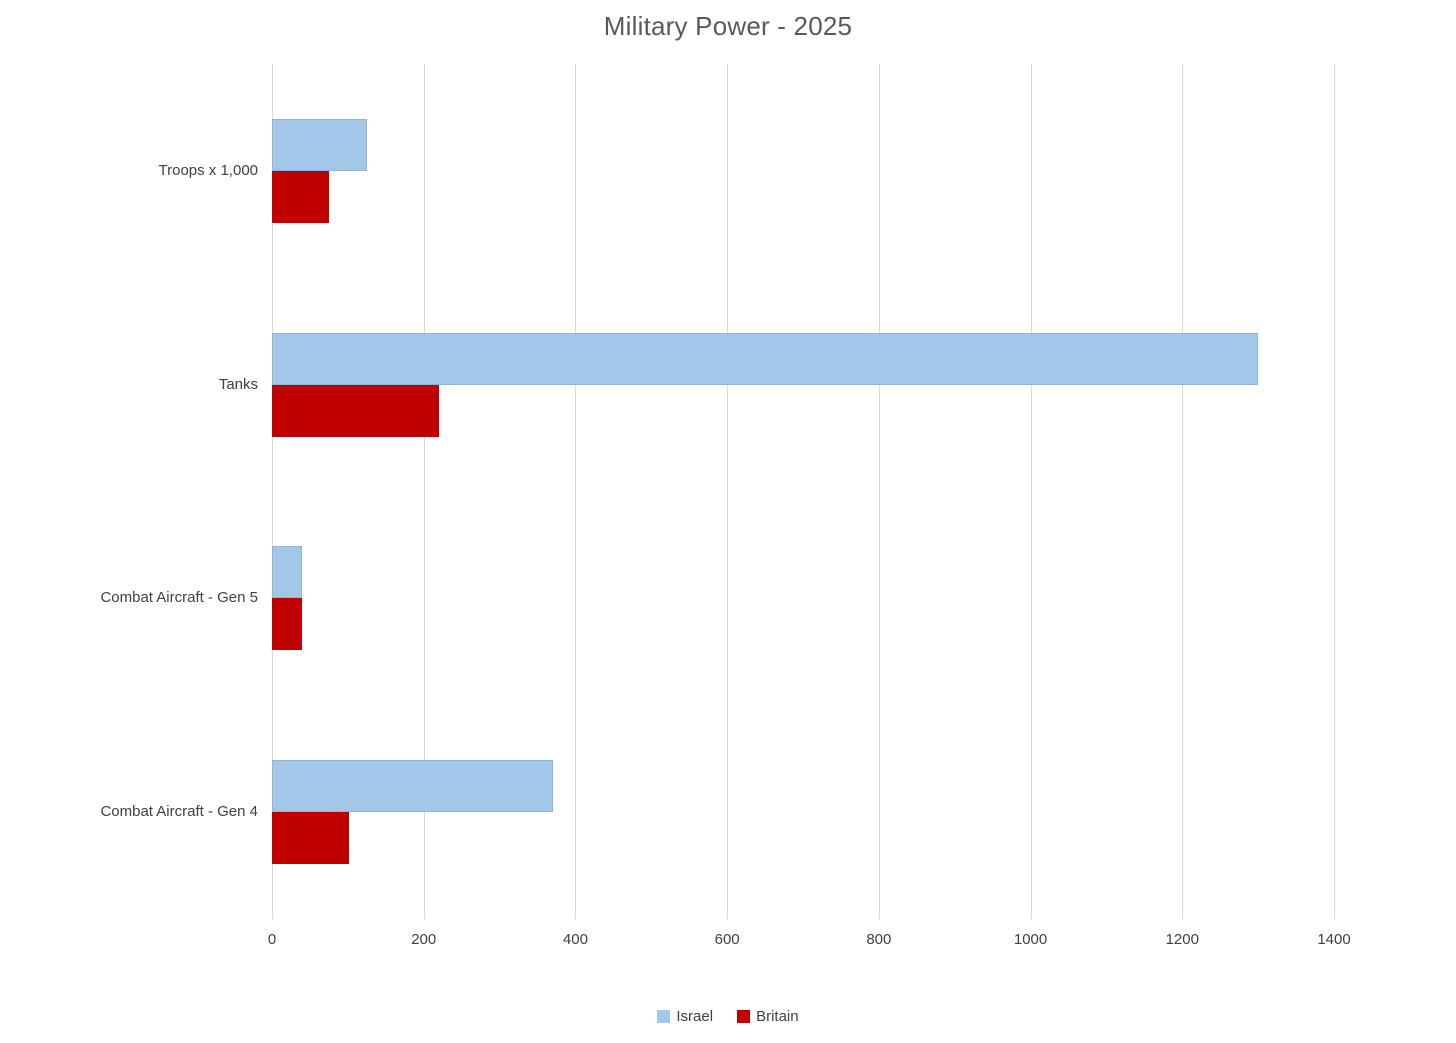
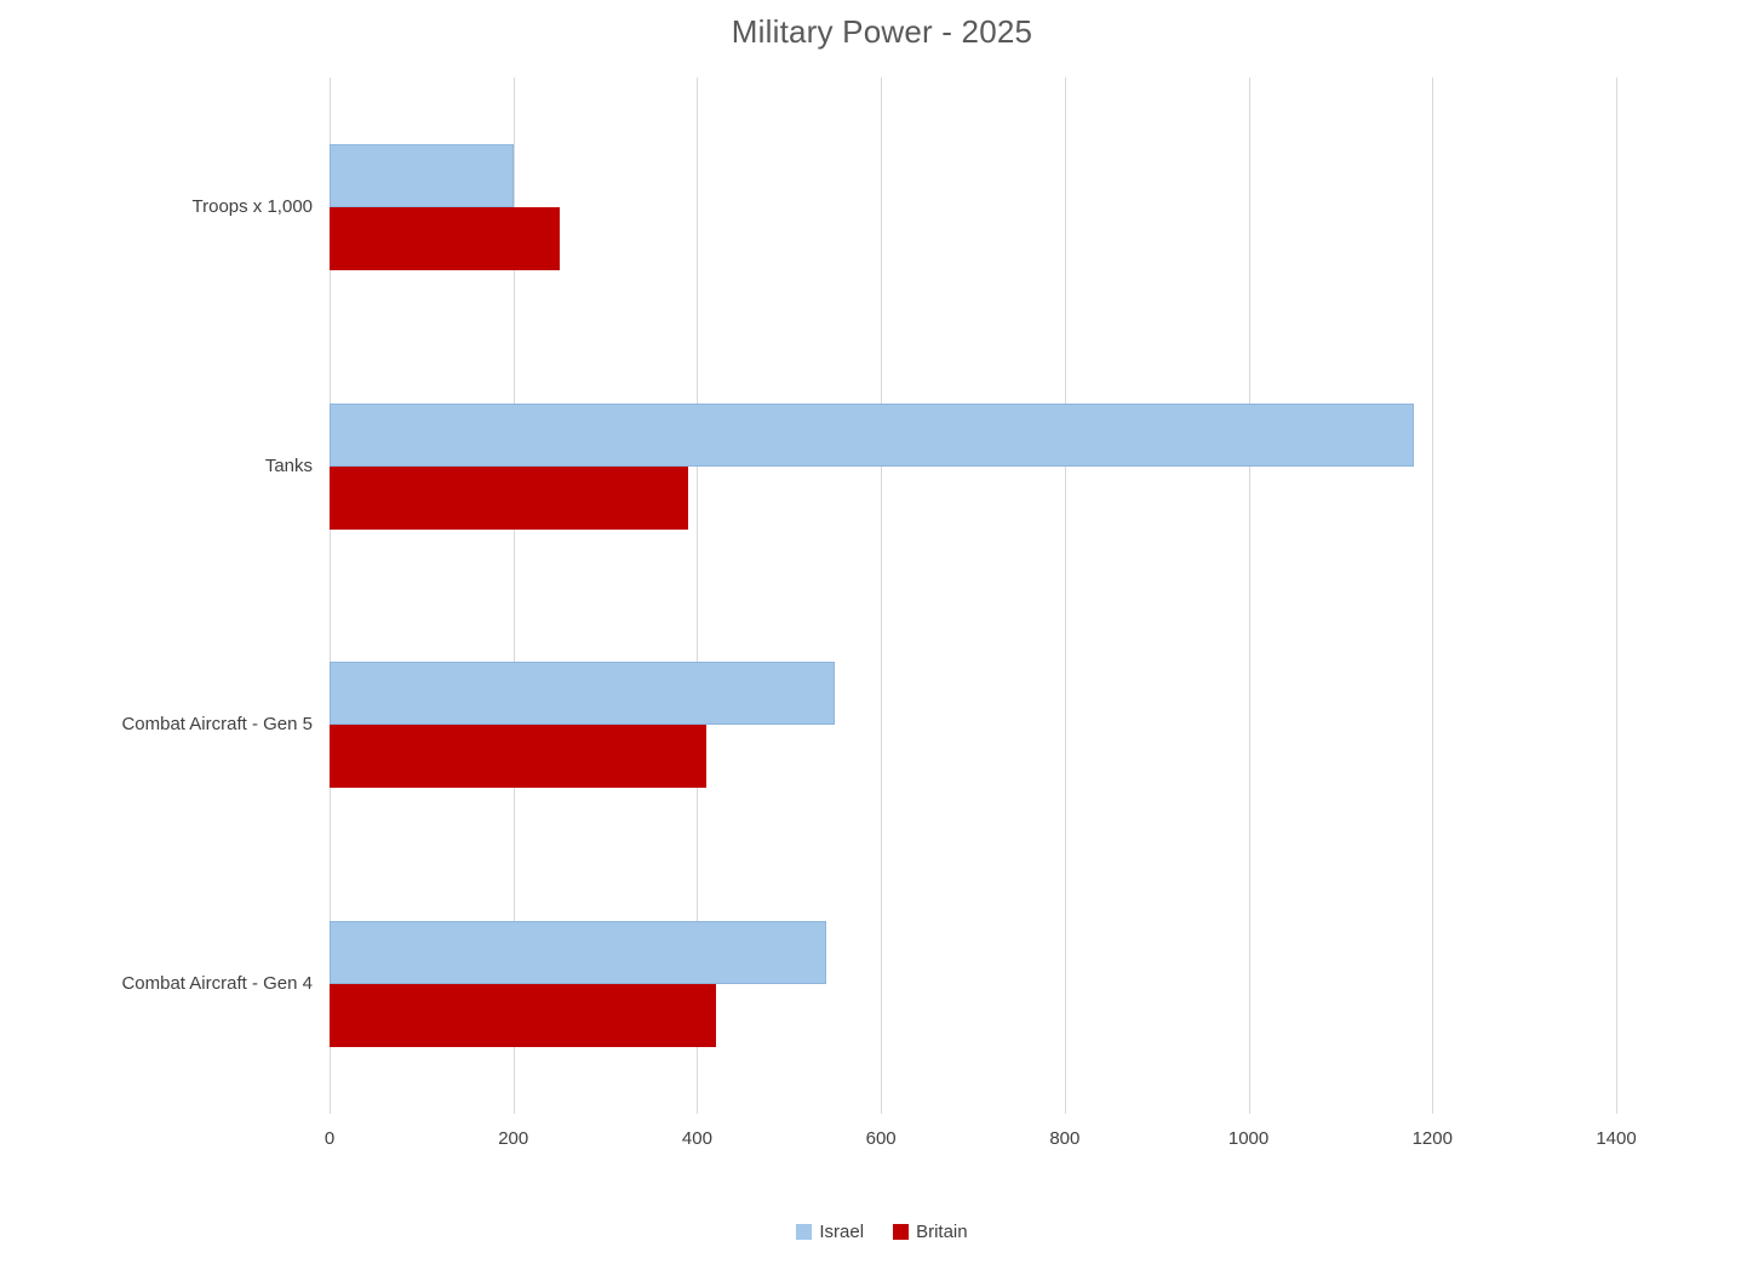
Israel/Troops x 1,000: 120 -> 200
Britain/Troops x 1,000: 80 -> 250
Israel/Tanks: 1300 -> 1180
Britain/Tanks: 220 -> 390
Israel/Combat Aircraft - Gen 5: 40 -> 550
Britain/Combat Aircraft - Gen 5: 40 -> 410
Israel/Combat Aircraft - Gen 4: 370 -> 540
Britain/Combat Aircraft - Gen 4: 100 -> 420
